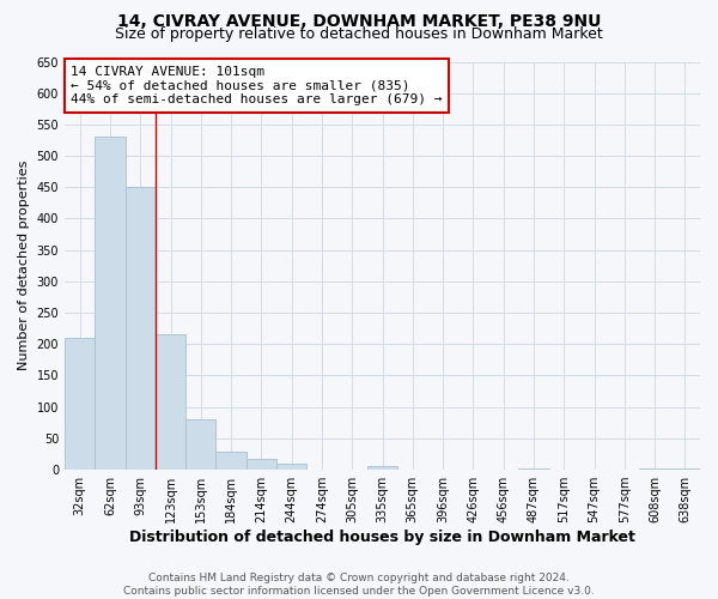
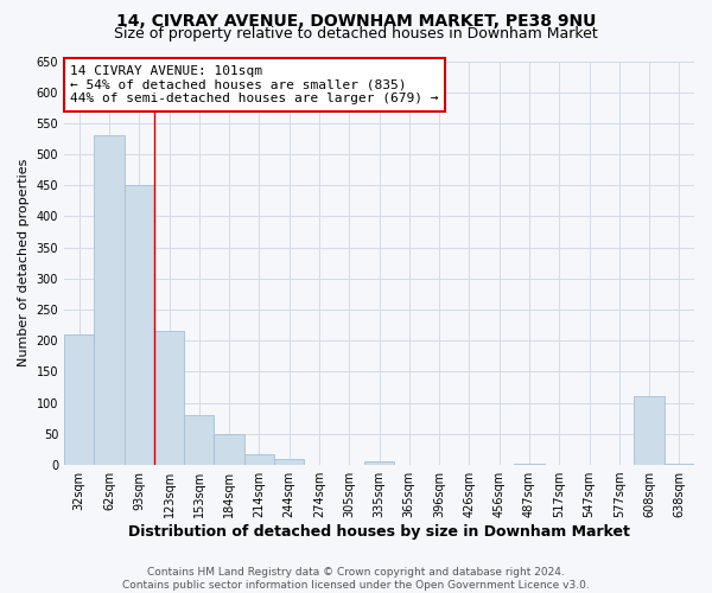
184sqm: 28 -> 50
608sqm: 2 -> 110
